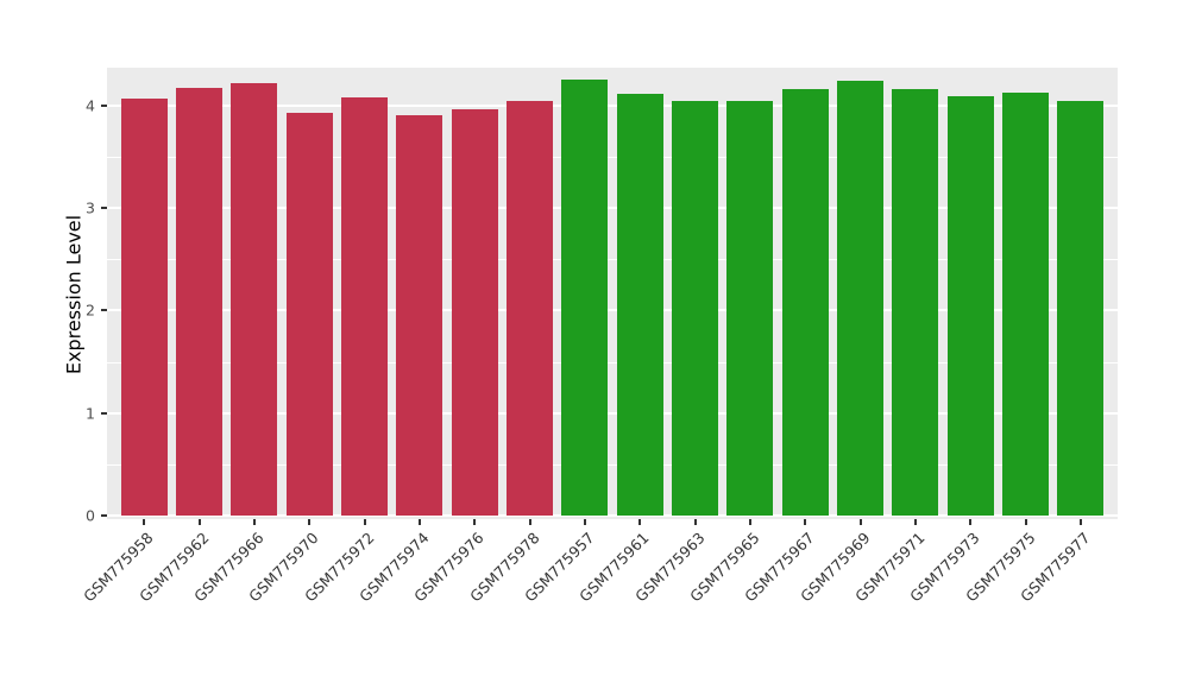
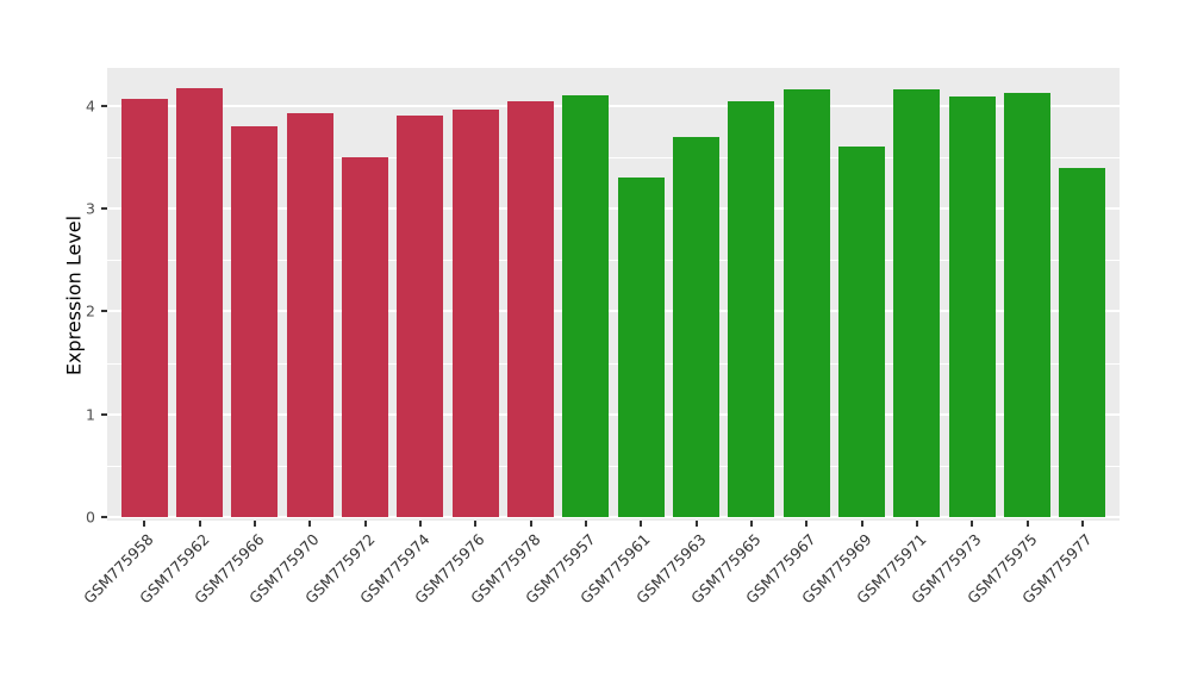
GSM775966: 4.2 -> 3.8
GSM775972: 4.1 -> 3.5
GSM775957: 4.3 -> 4.1
GSM775961: 4.1 -> 3.3
GSM775963: 4.0 -> 3.7
GSM775969: 4.2 -> 3.6
GSM775977: 4.0 -> 3.4
